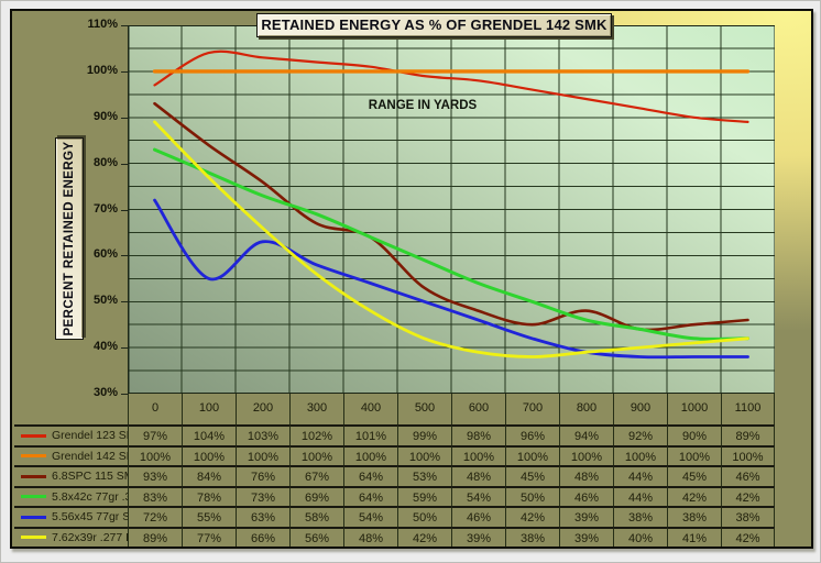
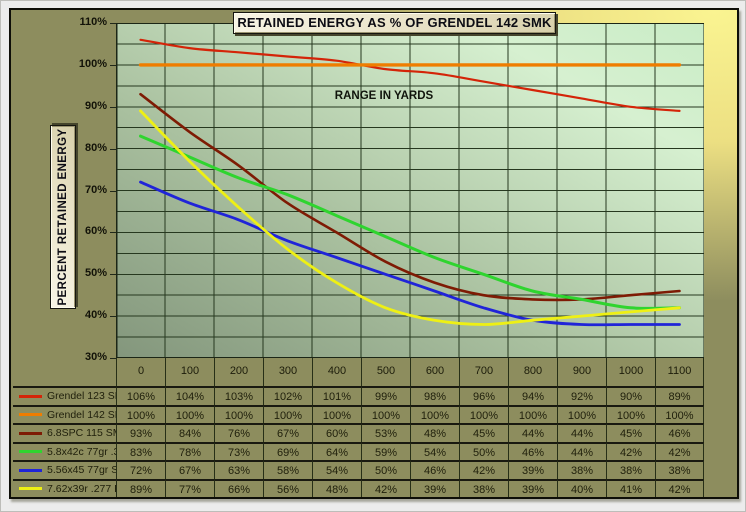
Grendel 123 SMK/0: 97% -> 106%
5.56x45 77gr SMK/100: 55% -> 67%
6.8SPC 115 SMK/400: 64% -> 60%
6.8SPC 115 SMK/800: 48% -> 44%
